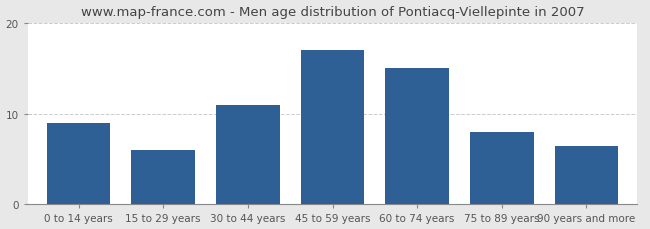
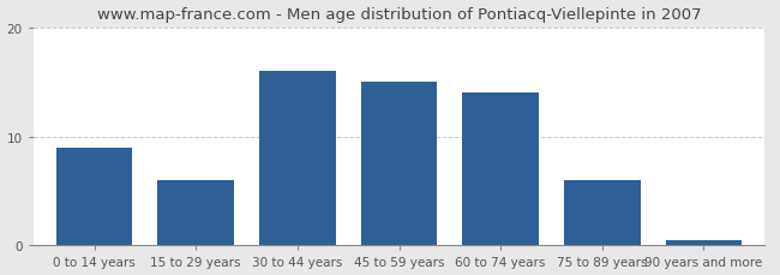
30 to 44 years: 11.0 -> 16.0
45 to 59 years: 17.0 -> 15.0
60 to 74 years: 15.0 -> 14.0
75 to 89 years: 8.0 -> 6.0
90 years and more: 6.4 -> 0.5
